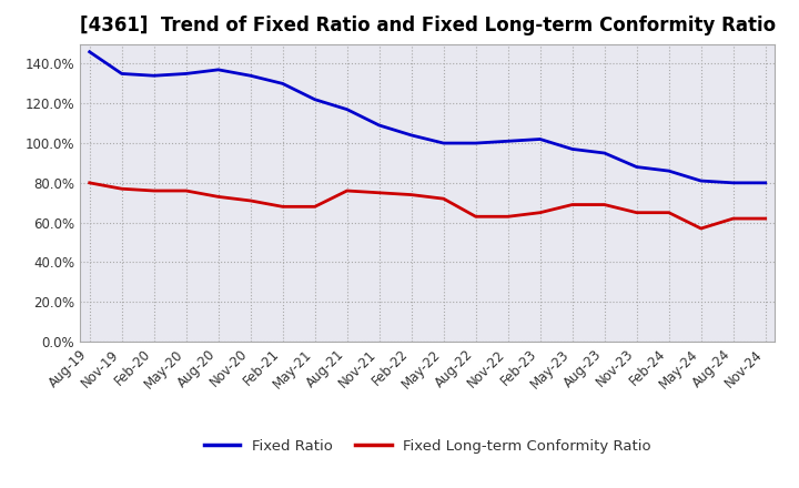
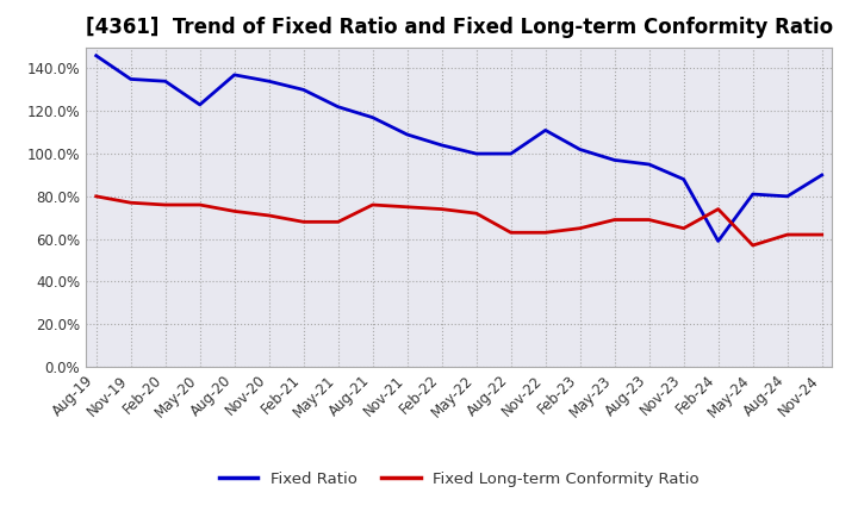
Fixed Ratio/May-20: 135% -> 123%
Fixed Ratio/Nov-22: 101% -> 111%
Fixed Ratio/Feb-24: 86% -> 59%
Fixed Long-term Conformity Ratio/Feb-24: 65% -> 74%
Fixed Ratio/Nov-24: 80% -> 90%
